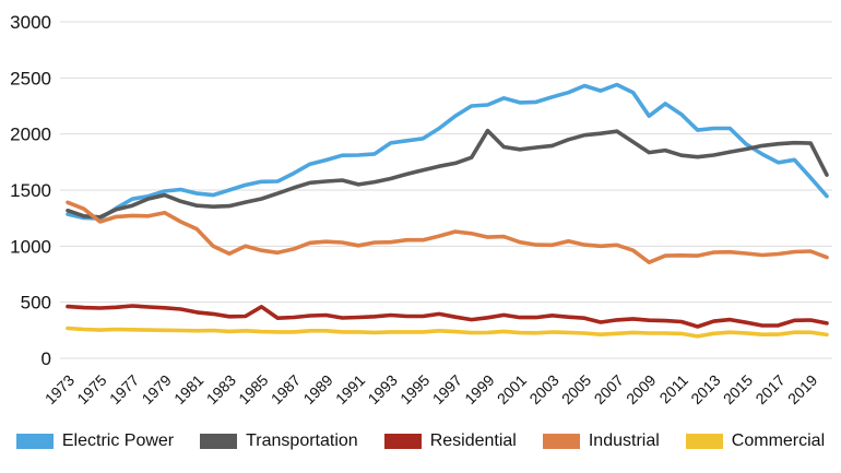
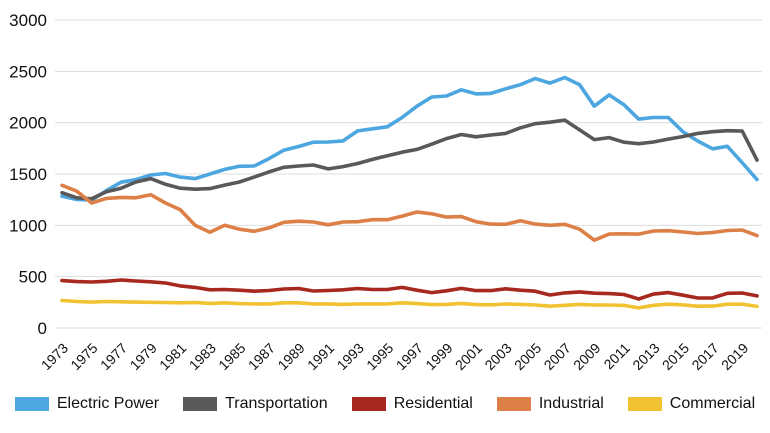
Residential/1985: 460 -> 370
Transportation/1999: 2030 -> 1840
